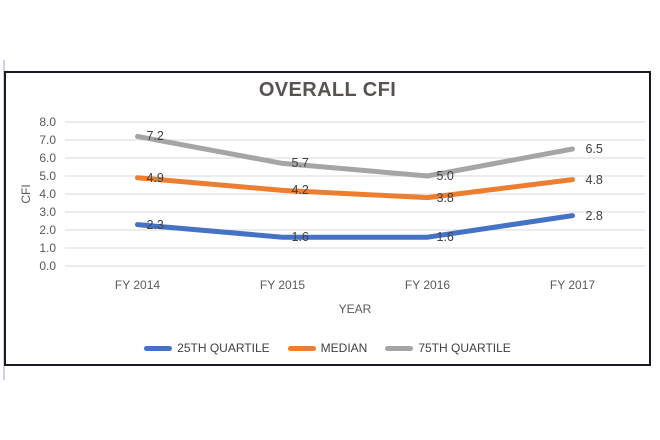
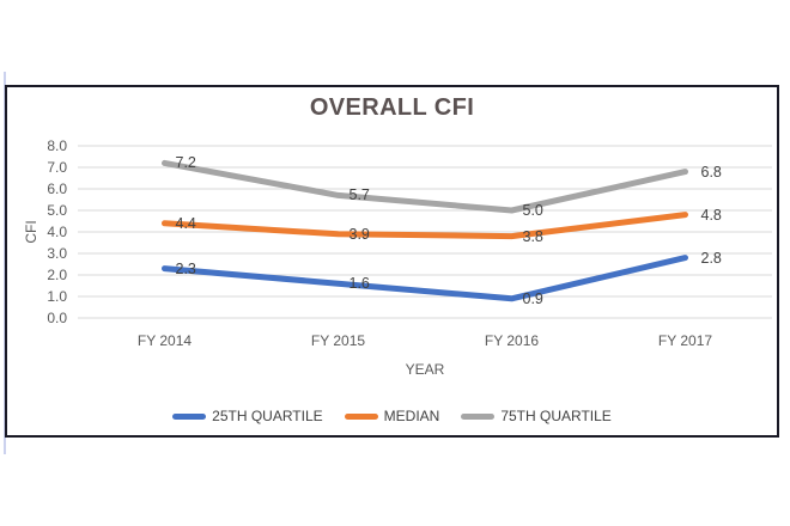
MEDIAN/FY 2014: 4.9 -> 4.4
MEDIAN/FY 2015: 4.2 -> 3.9
25TH QUARTILE/FY 2016: 1.6 -> 0.9
75TH QUARTILE/FY 2017: 6.5 -> 6.8
